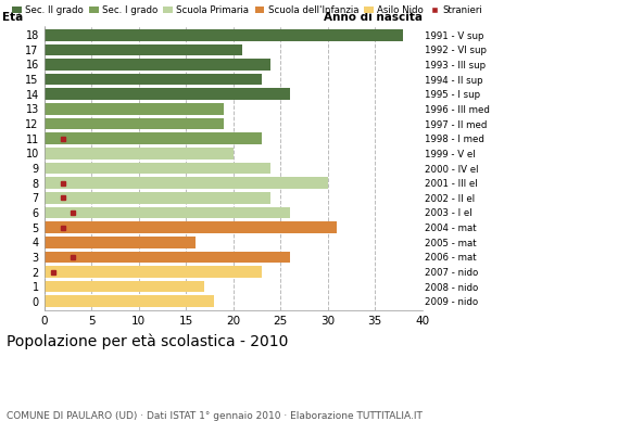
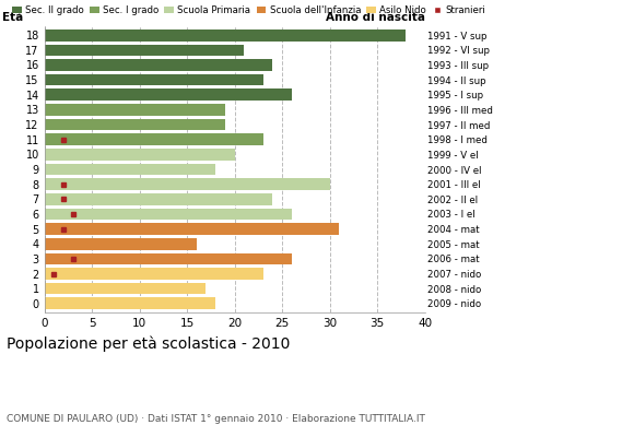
9: 24 -> 18
